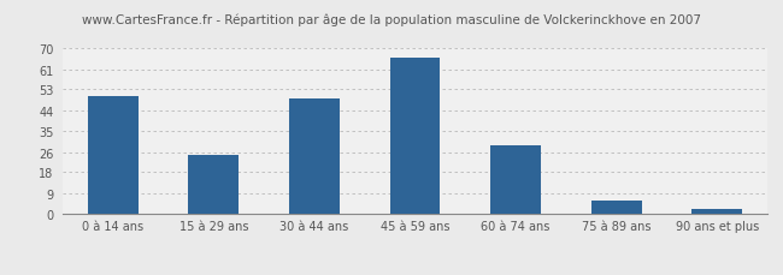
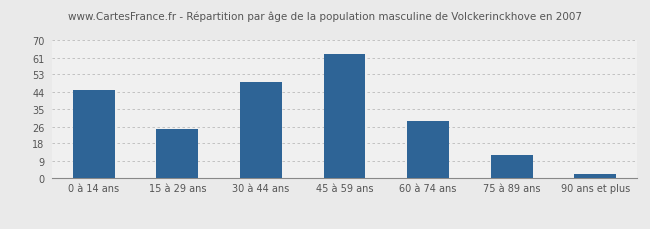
0 à 14 ans: 50 -> 45
45 à 59 ans: 66 -> 63
75 à 89 ans: 6 -> 12
